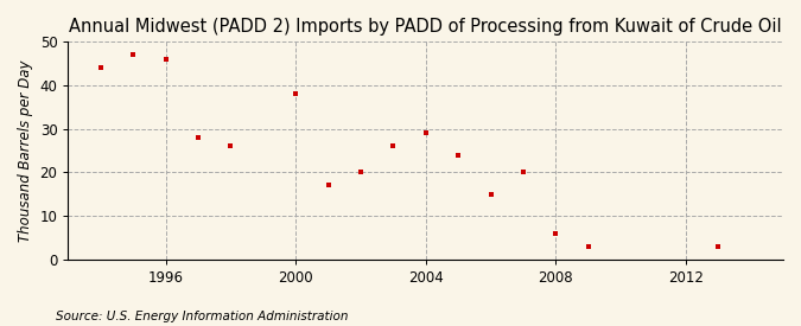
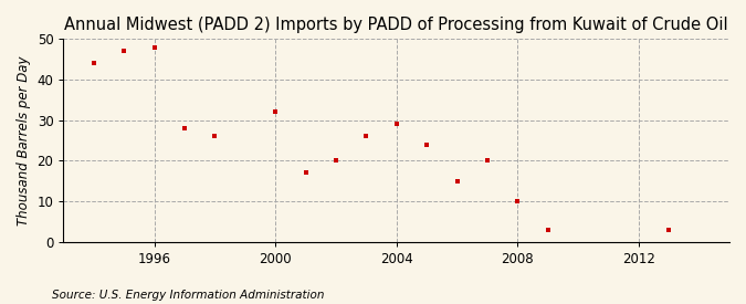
1996: 46 -> 48
2000: 38 -> 32
2008: 6 -> 10
